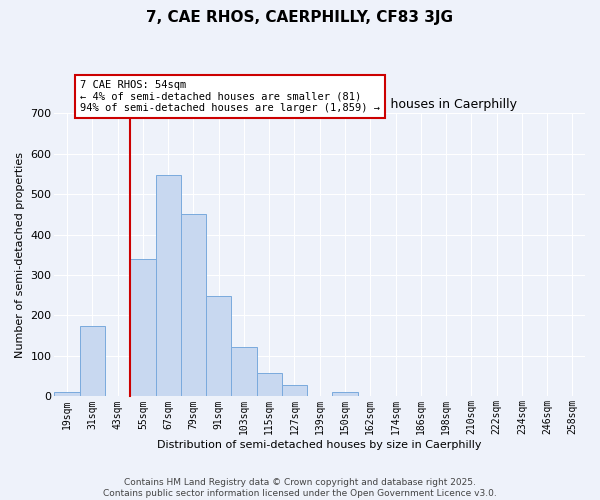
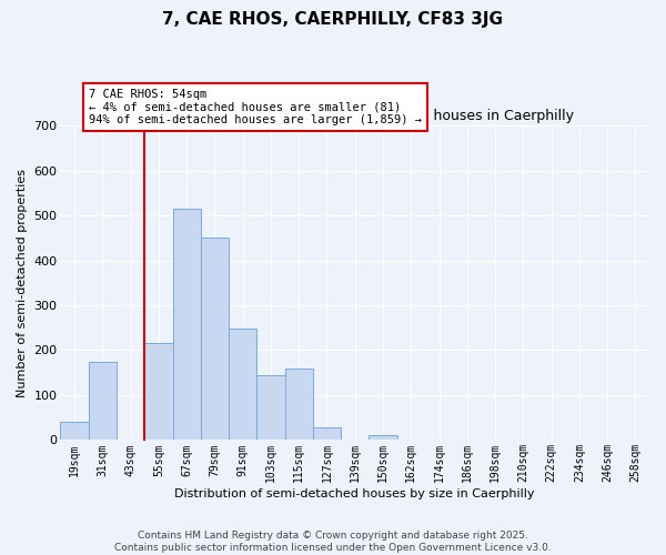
19sqm: 10 -> 40
55sqm: 340 -> 215
67sqm: 548 -> 515
103sqm: 123 -> 145
115sqm: 57 -> 160
